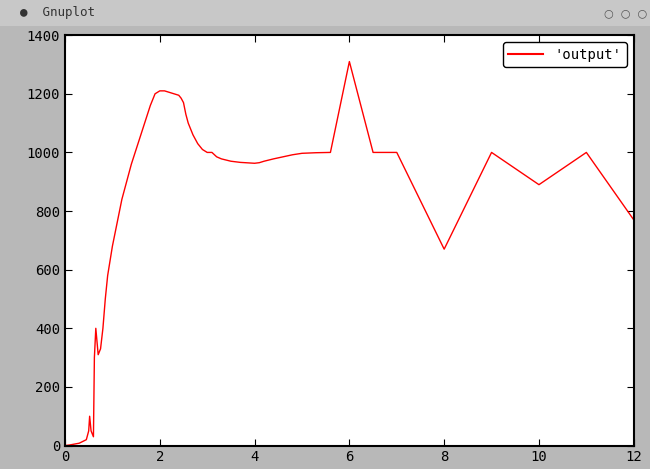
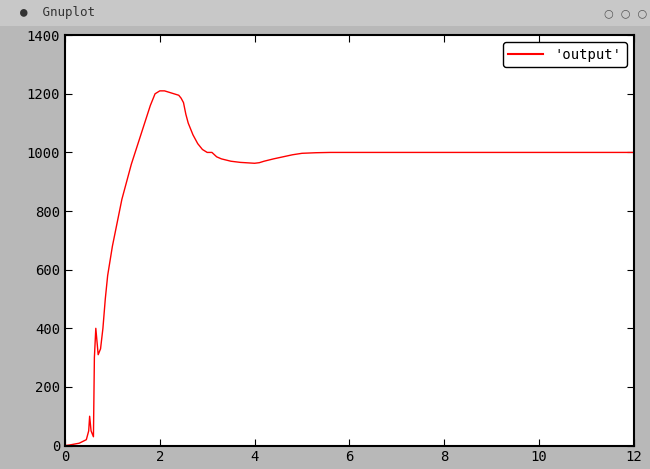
6: 1310 -> 1000
8: 670 -> 1000
10: 890 -> 1000
12: 770 -> 1000
